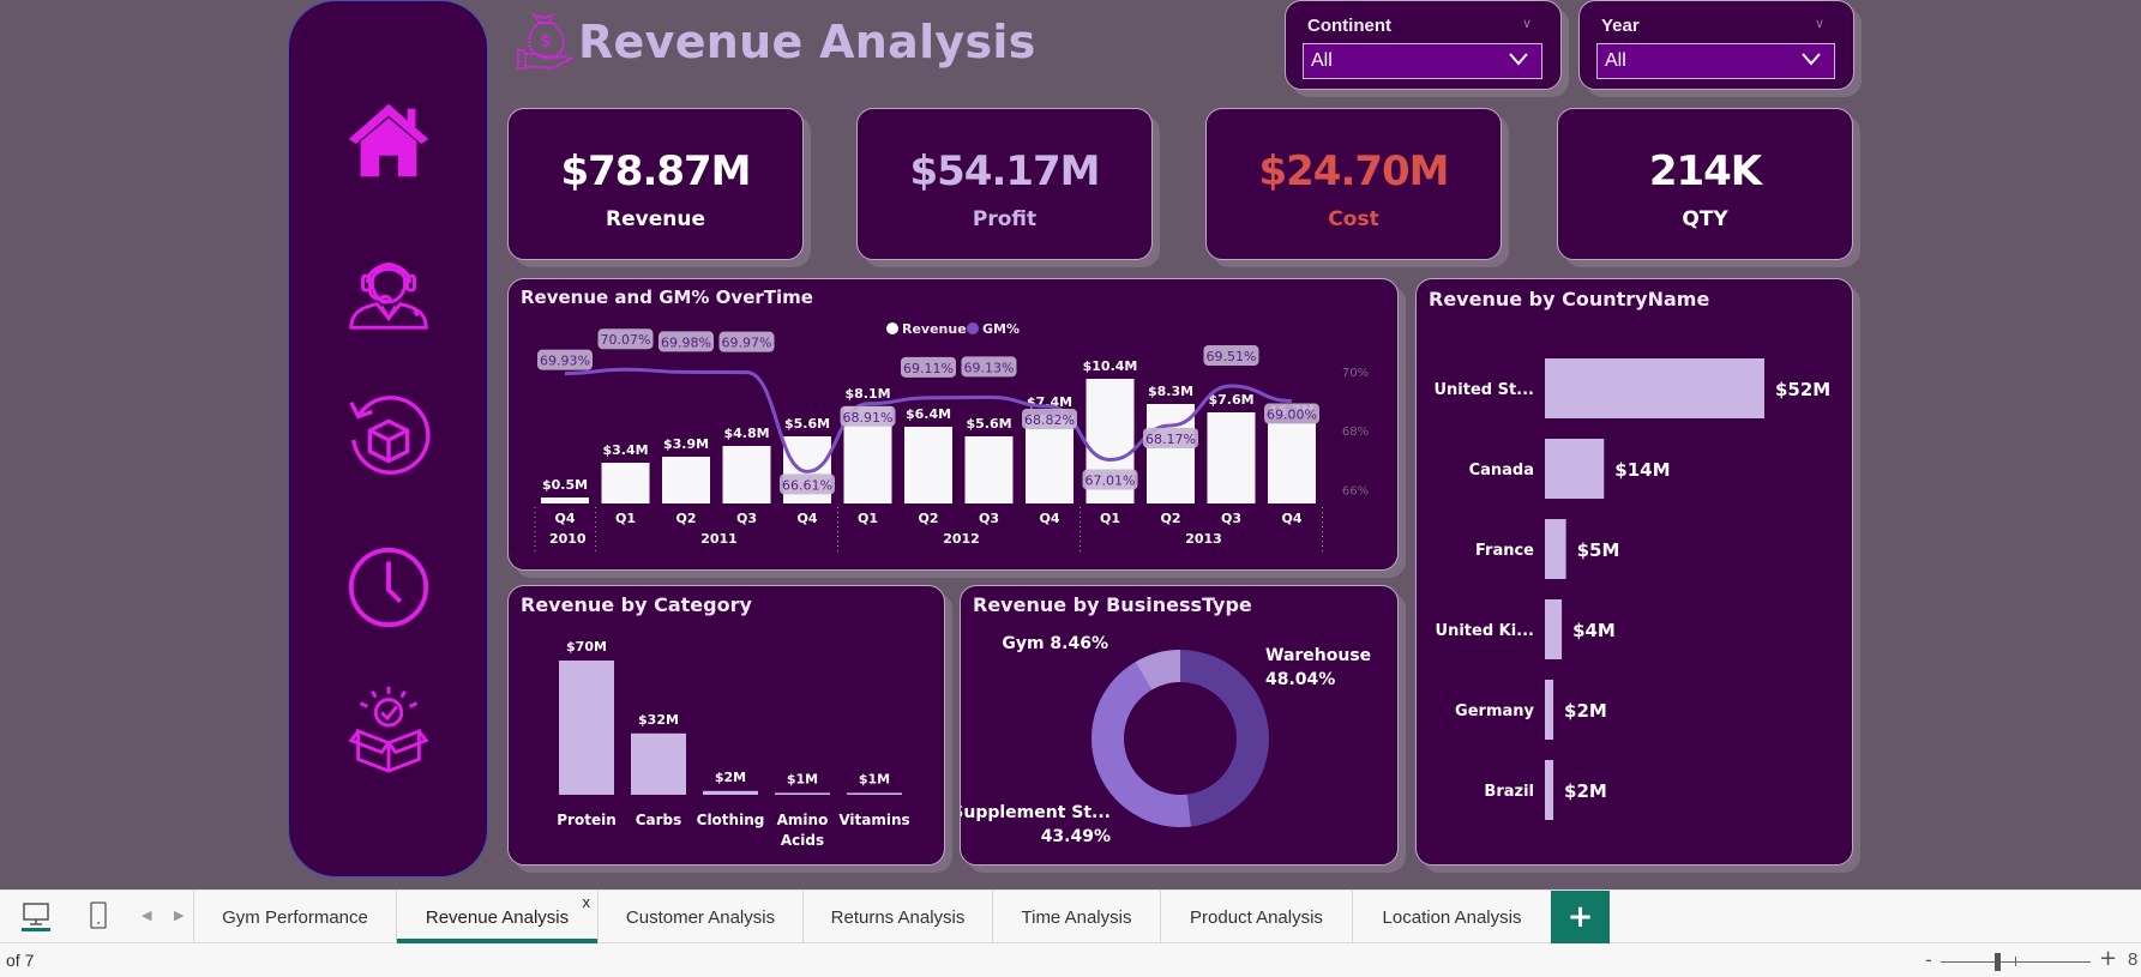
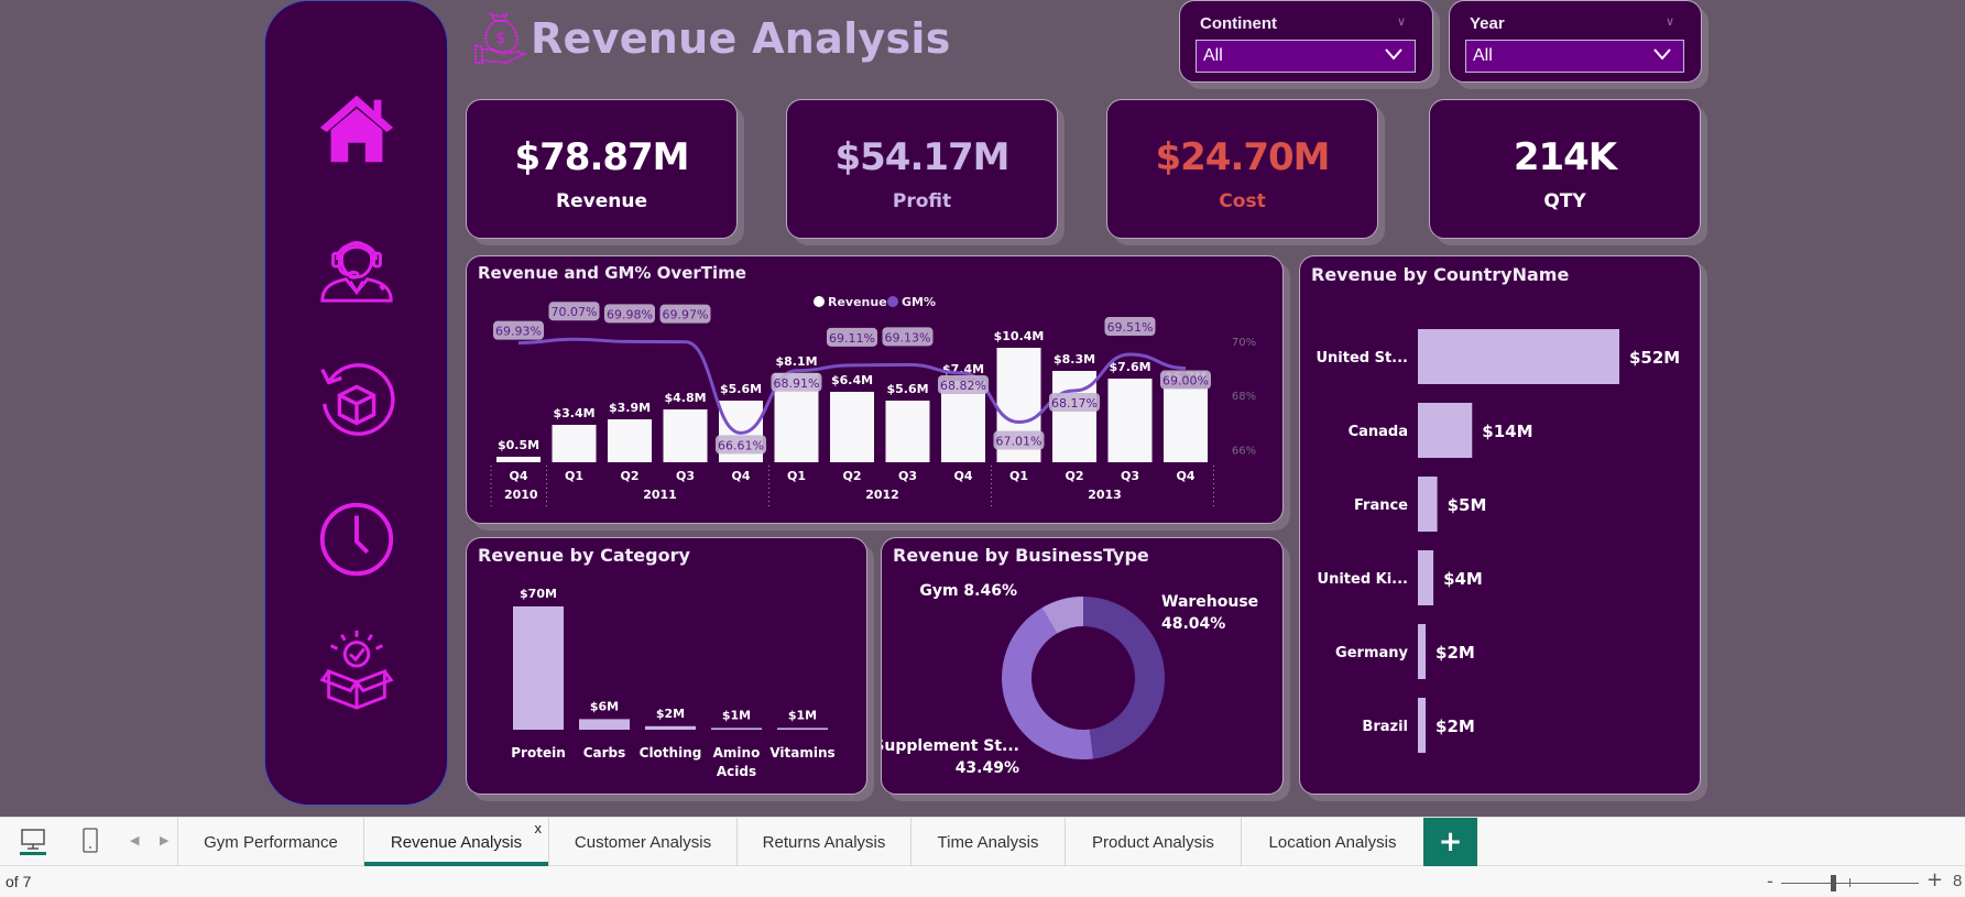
Revenue by Category/Carbs: $32M -> $6M
